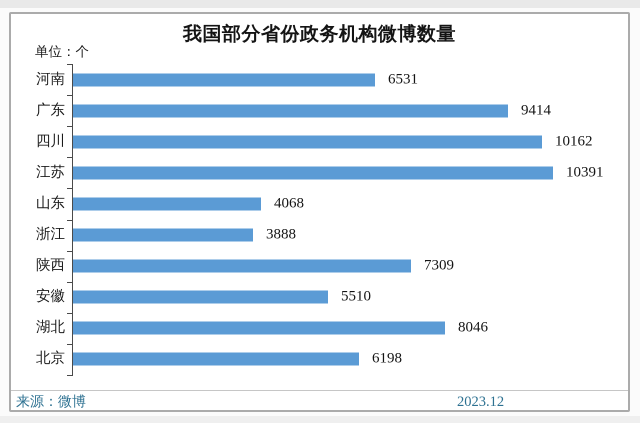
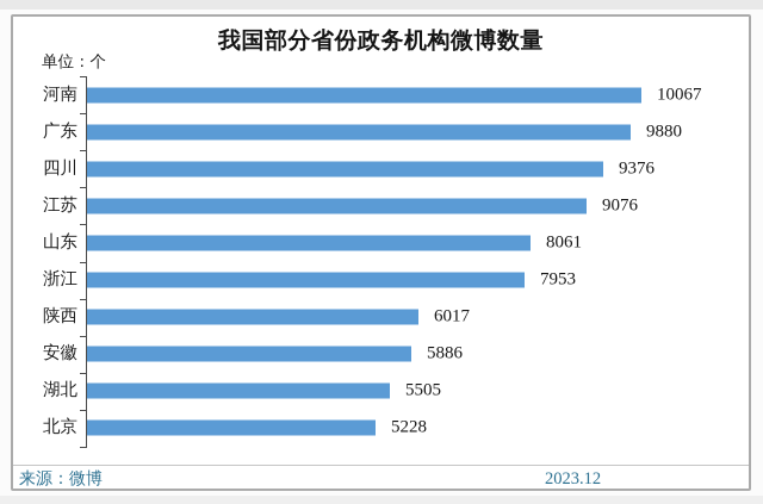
河南: 6531 -> 10067
广东: 9414 -> 9880
四川: 10162 -> 9376
江苏: 10391 -> 9076
山东: 4068 -> 8061
浙江: 3888 -> 7953
陕西: 7309 -> 6017
安徽: 5510 -> 5886
湖北: 8046 -> 5505
北京: 6198 -> 5228
